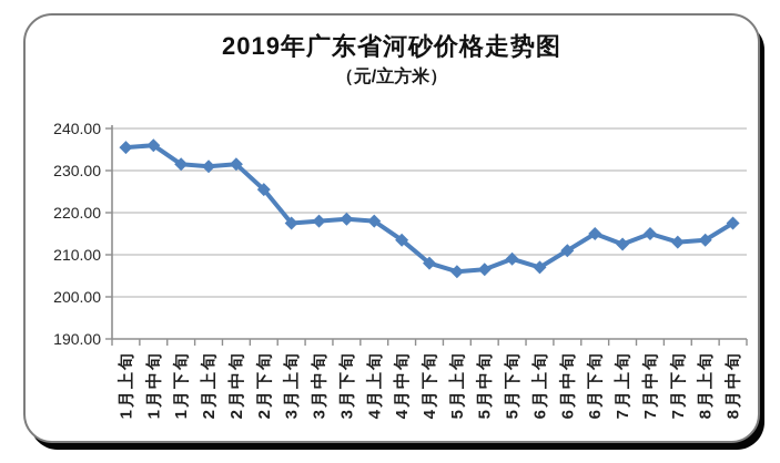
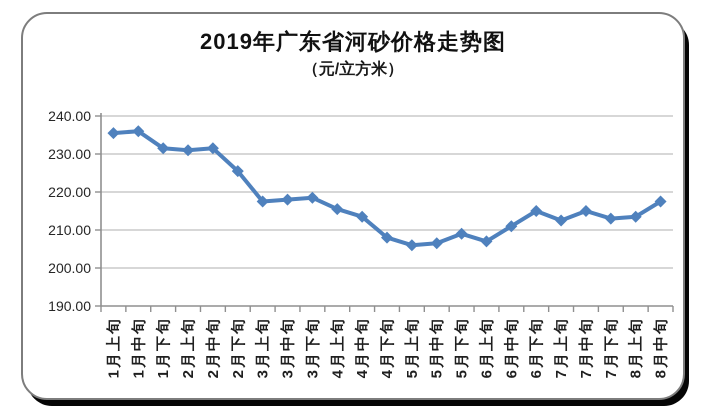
4月上旬: 218 -> 216
